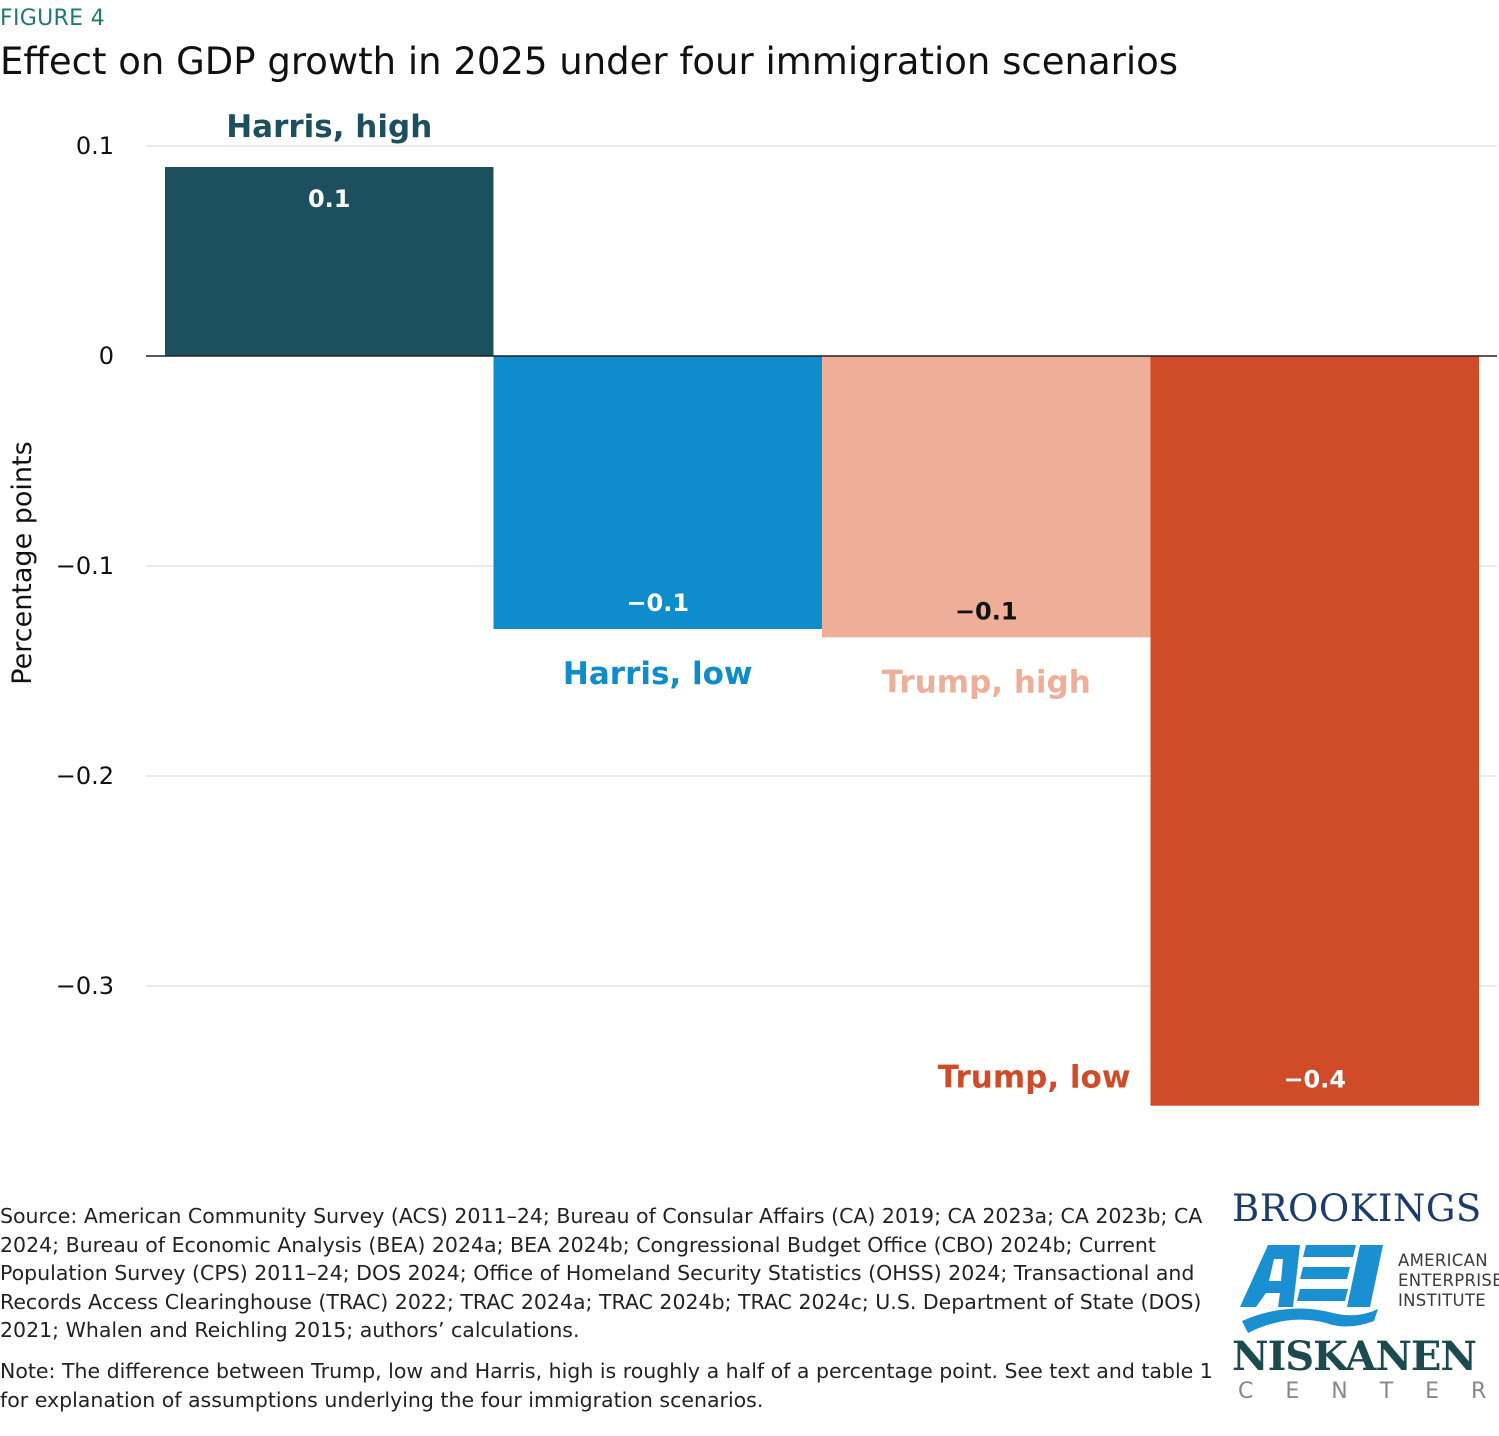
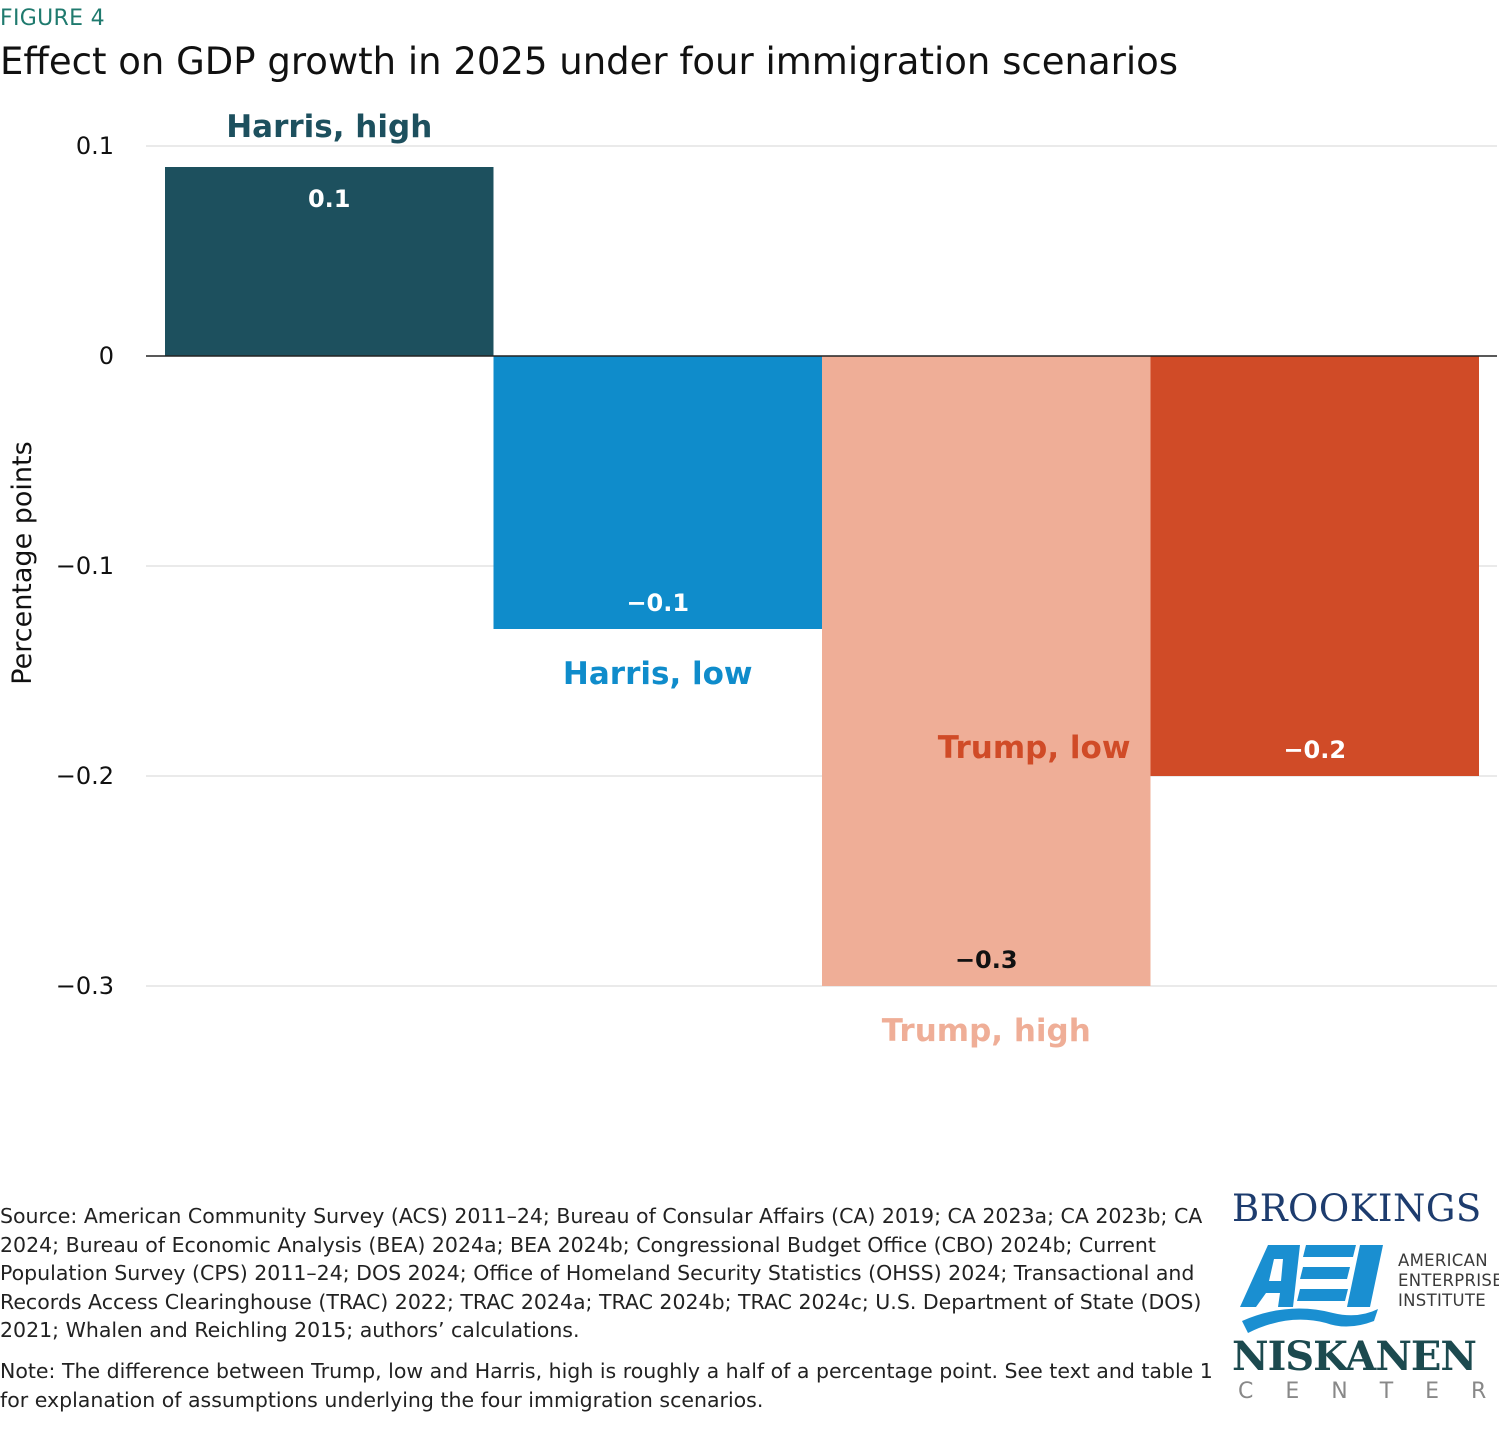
Trump, high: −0.1 -> −0.3
Trump, low: −0.4 -> −0.2
